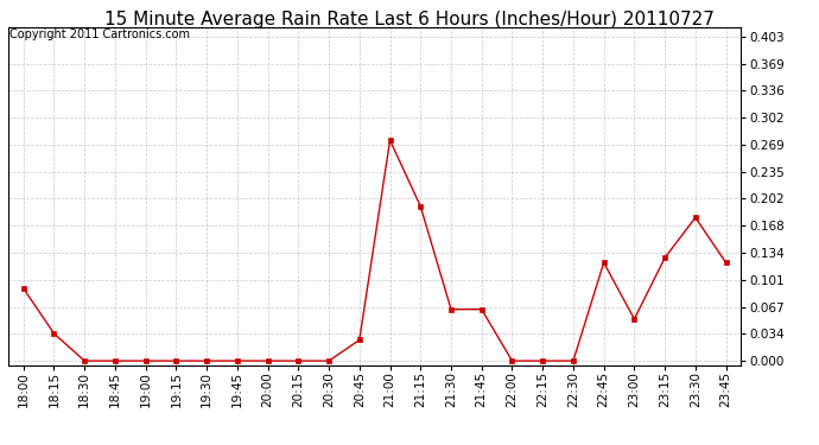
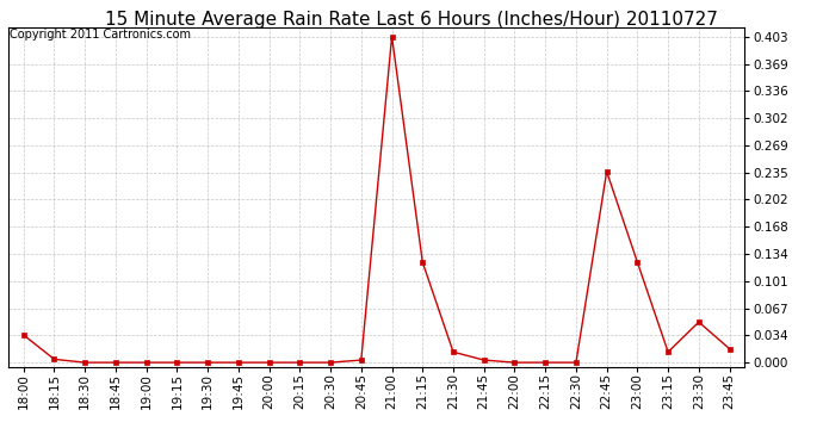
18:00: 0.090 -> 0.034
18:15: 0.034 -> 0.004
20:45: 0.026 -> 0.003
21:00: 0.274 -> 0.403
21:15: 0.192 -> 0.124
21:30: 0.064 -> 0.013
21:45: 0.064 -> 0.003
22:45: 0.122 -> 0.236
23:00: 0.052 -> 0.124
23:15: 0.128 -> 0.013
23:30: 0.178 -> 0.050
23:45: 0.122 -> 0.017
